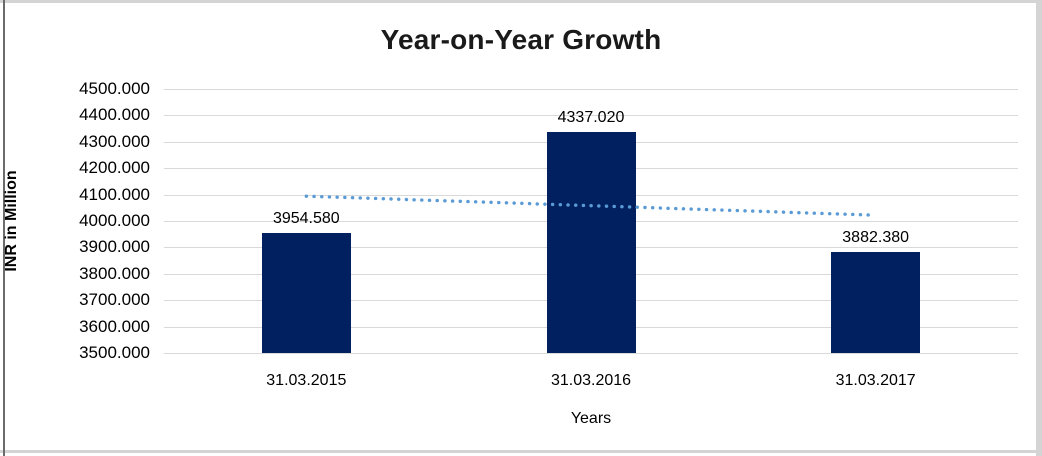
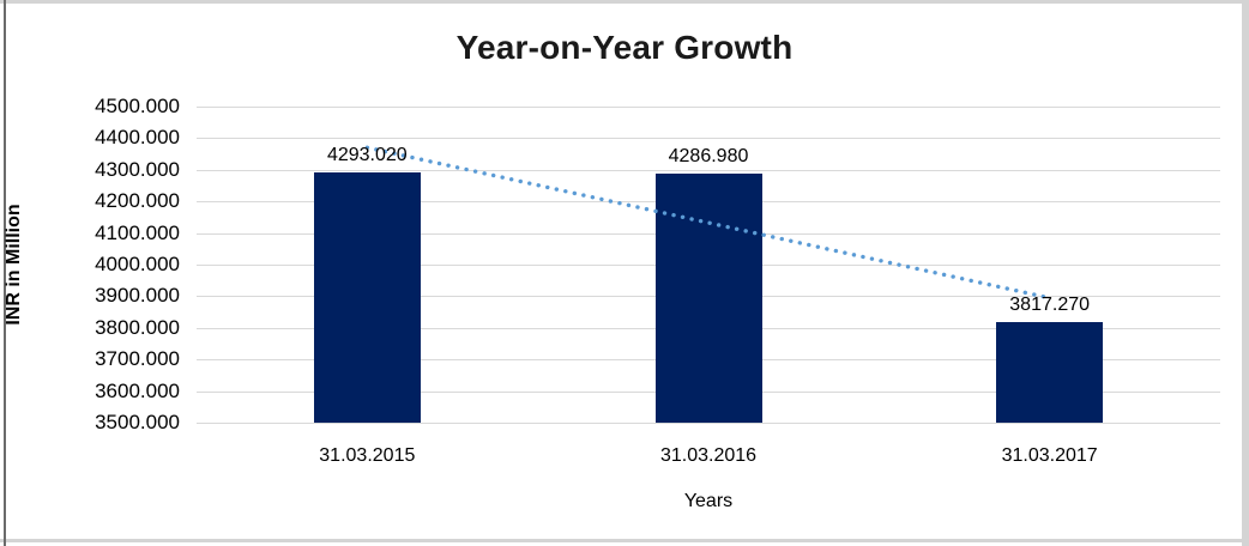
31.03.2015: 3954.580 -> 4293.020
31.03.2016: 4337.020 -> 4286.980
31.03.2017: 3882.380 -> 3817.270
